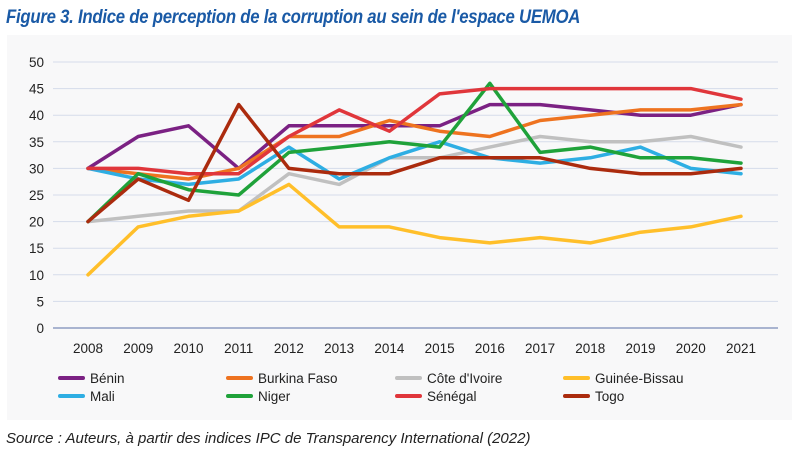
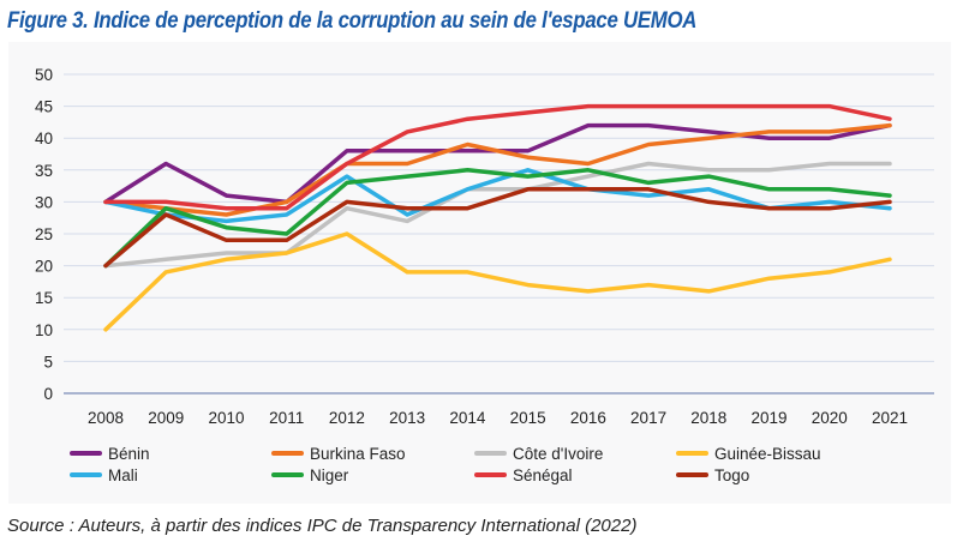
Bénin/2010: 38 -> 31
Togo/2011: 42 -> 24
Guinée-Bissau/2012: 27 -> 25
Sénégal/2014: 37 -> 43
Niger/2016: 46 -> 35
Mali/2019: 34 -> 29
Côte d'Ivoire/2021: 34 -> 36
